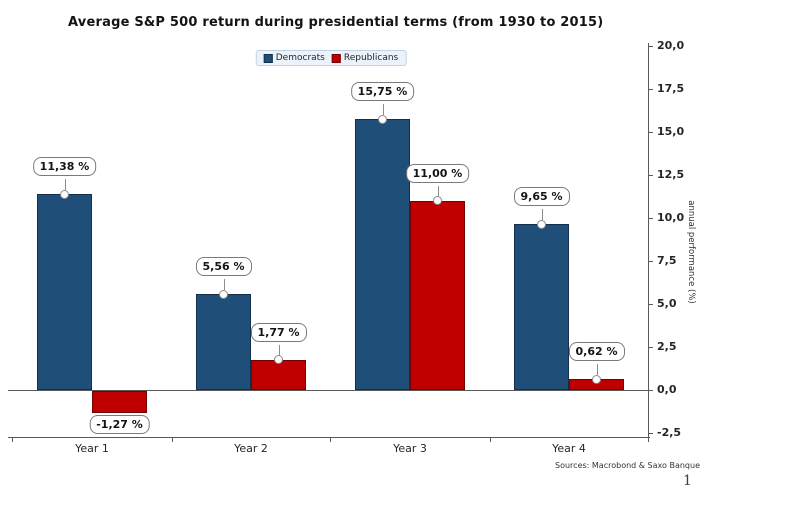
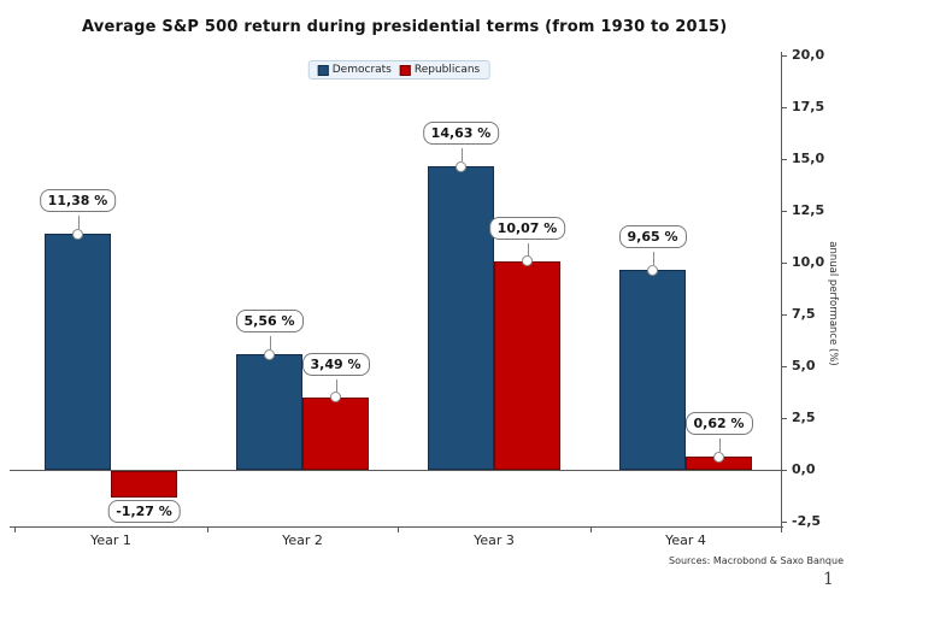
Republicans/Year 2: 1,77 -> 3,49
Democrats/Year 3: 15,75 -> 14,63
Republicans/Year 3: 11,00 -> 10,07
